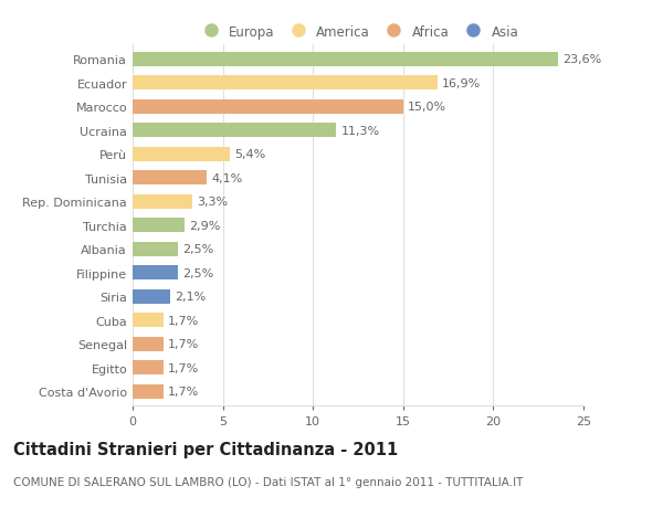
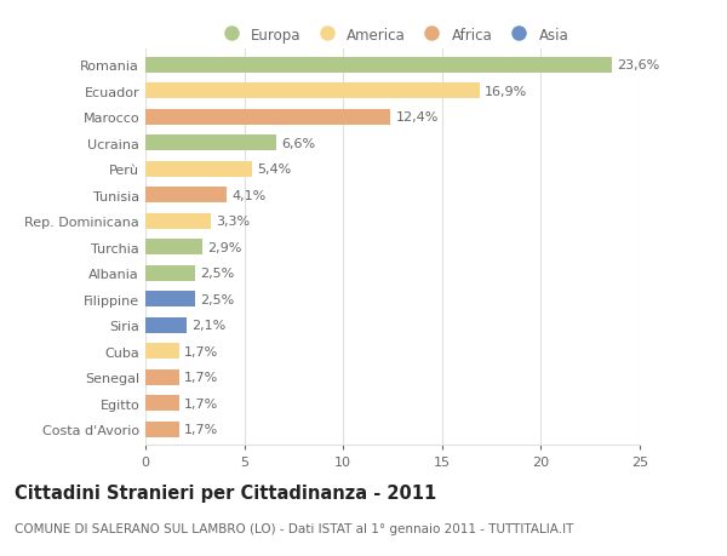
Marocco: 15,0% -> 12,4%
Ucraina: 11,3% -> 6,6%
